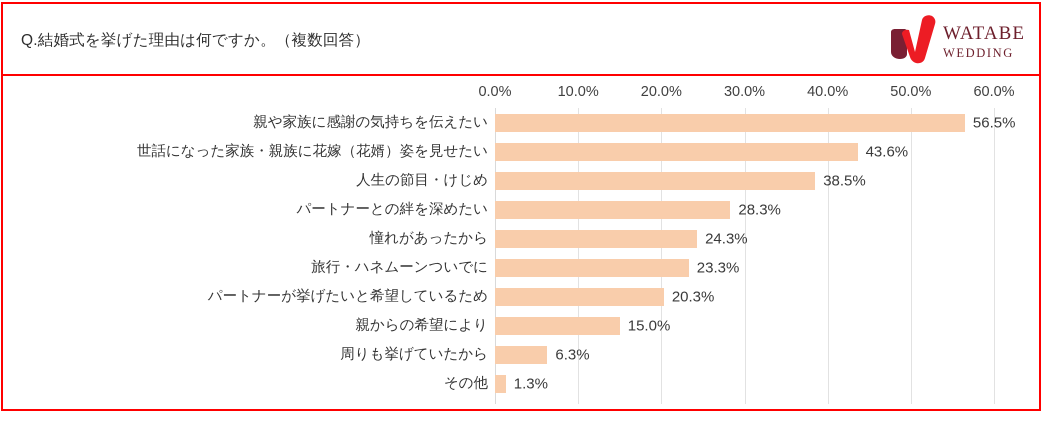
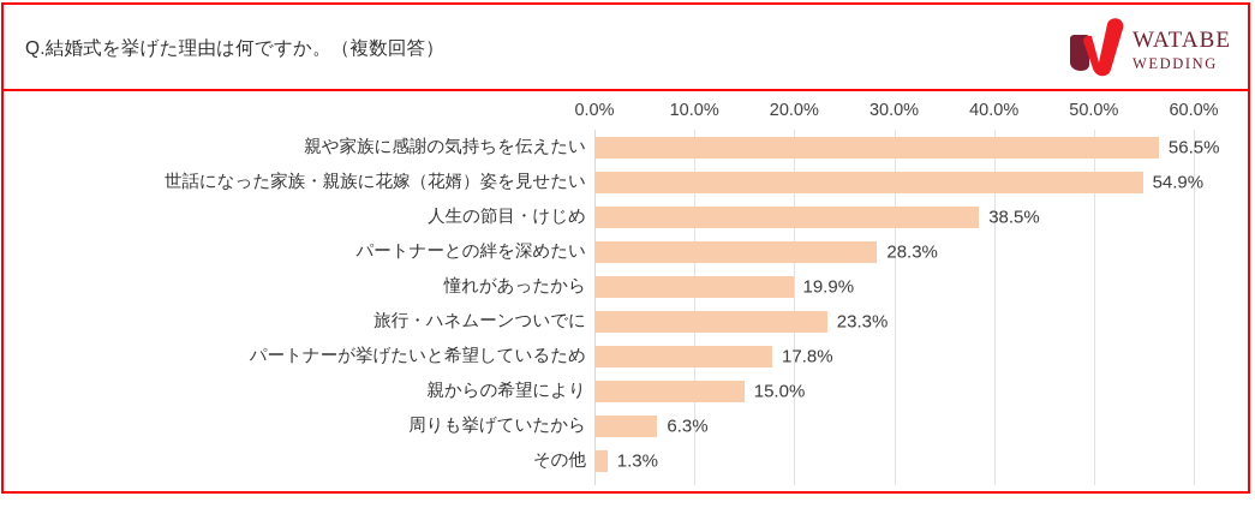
世話になった家族・親族に花嫁（花婿）姿を見せたい: 43.6% -> 54.9%
憧れがあったから: 24.3% -> 19.9%
パートナーが挙げたいと希望しているため: 20.3% -> 17.8%
